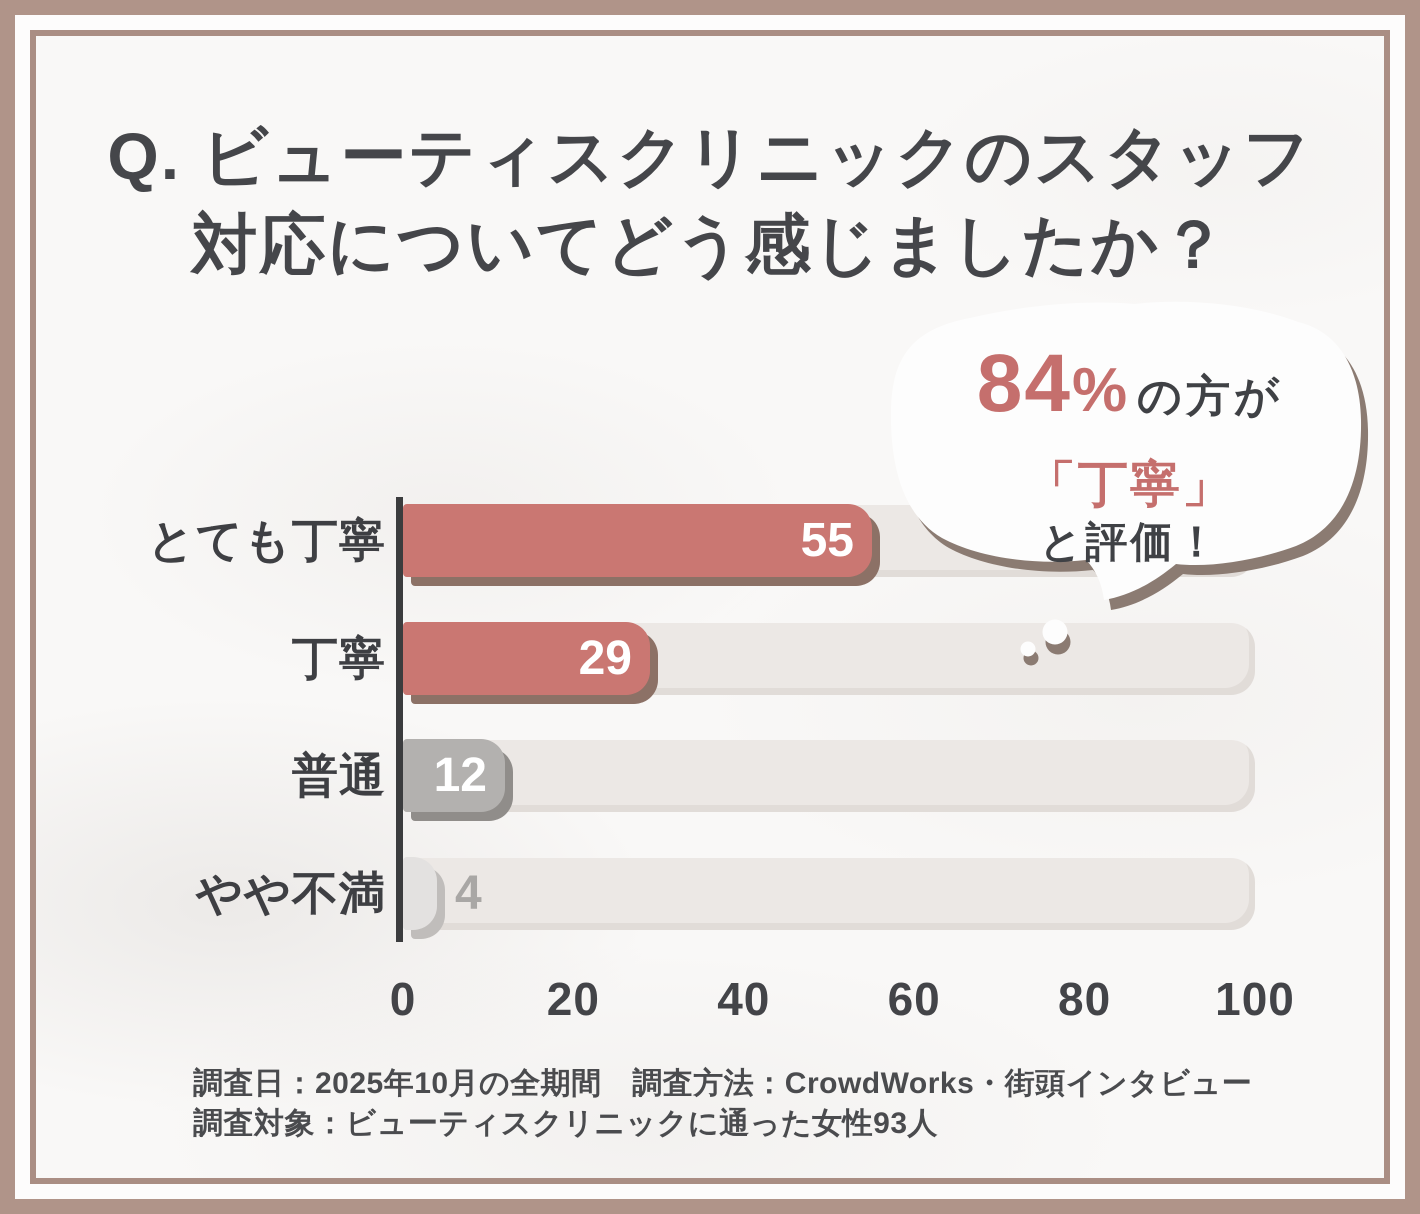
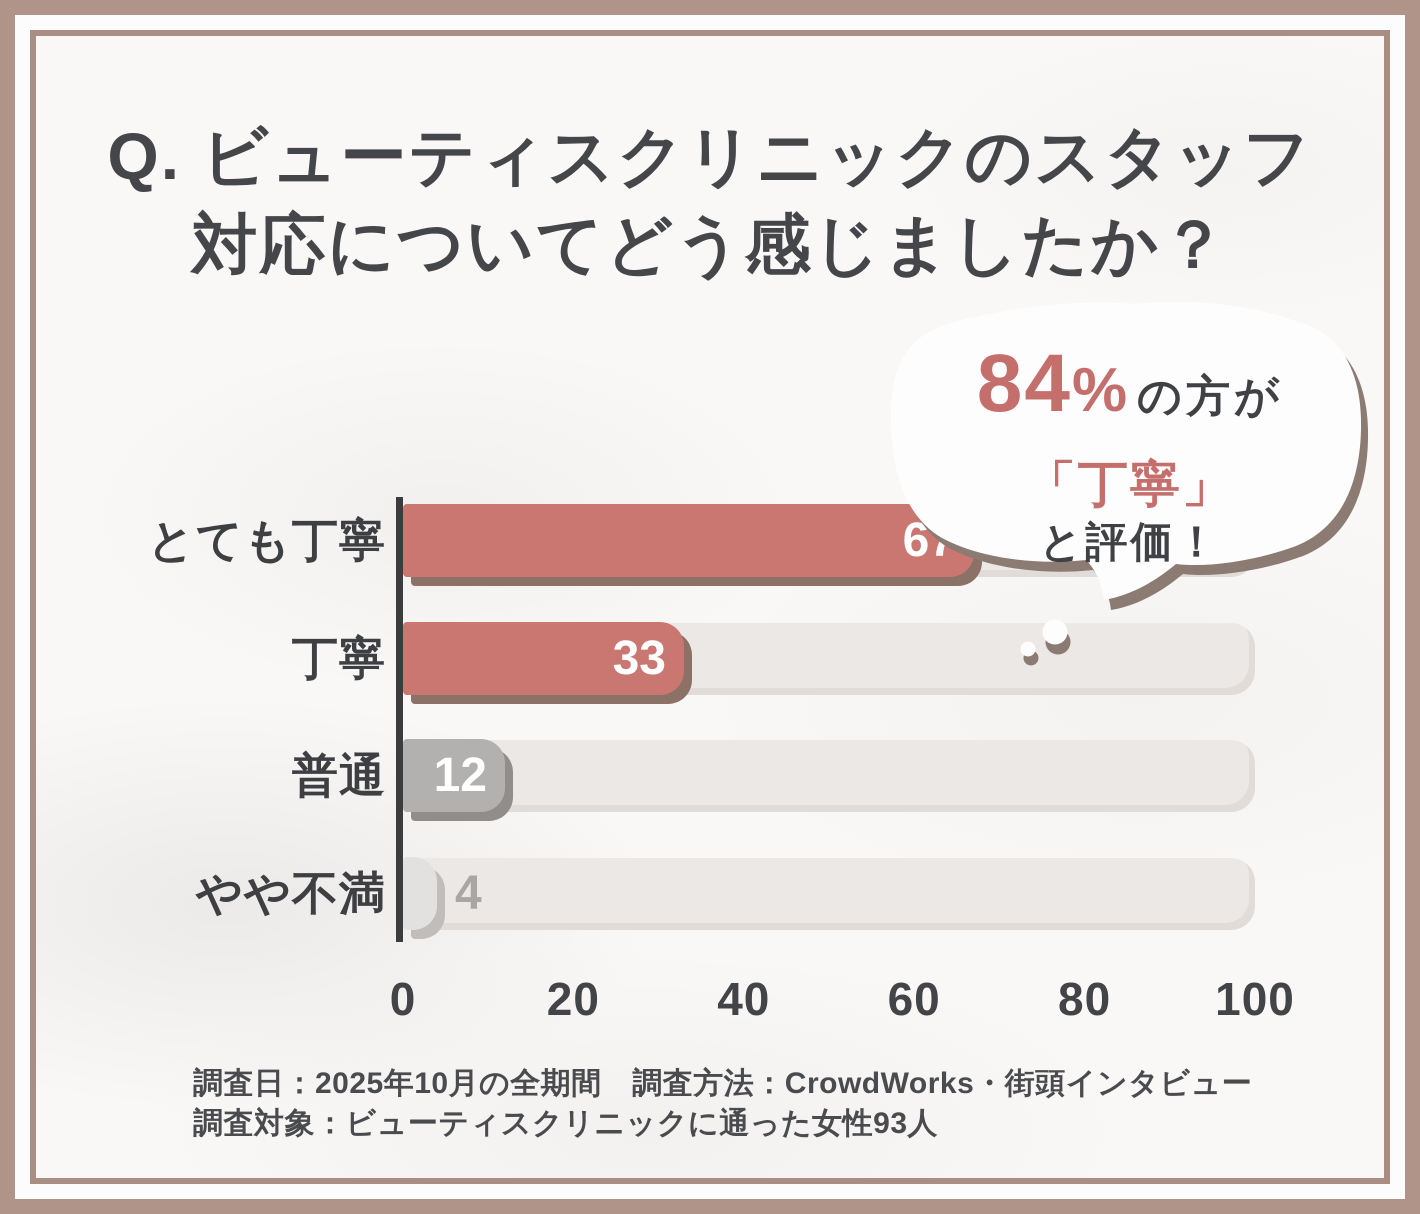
とても丁寧: 55 -> 67
丁寧: 29 -> 33
